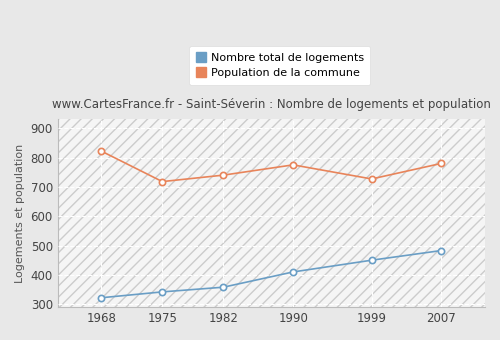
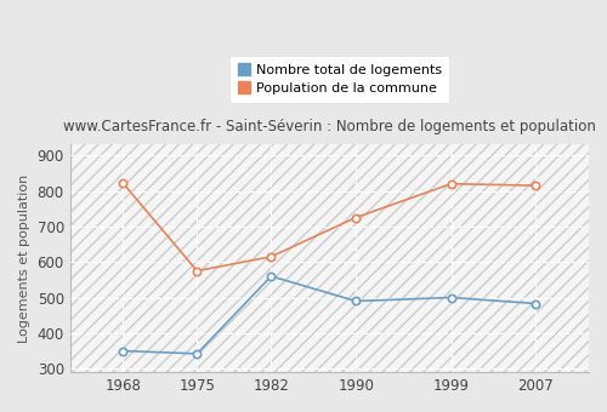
Nombre total de logements/1968: 322 -> 350
Population de la commune/1975: 718 -> 575
Nombre total de logements/1982: 358 -> 560
Population de la commune/1982: 740 -> 615
Nombre total de logements/1990: 410 -> 490
Population de la commune/1990: 775 -> 725
Nombre total de logements/1999: 450 -> 500
Population de la commune/1999: 727 -> 820
Population de la commune/2007: 780 -> 815
